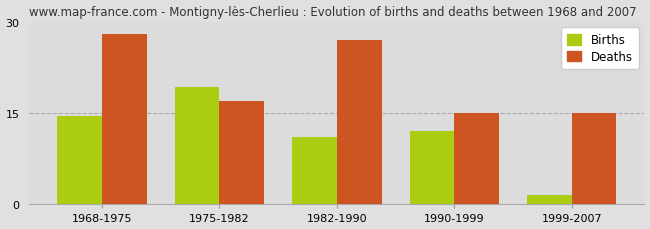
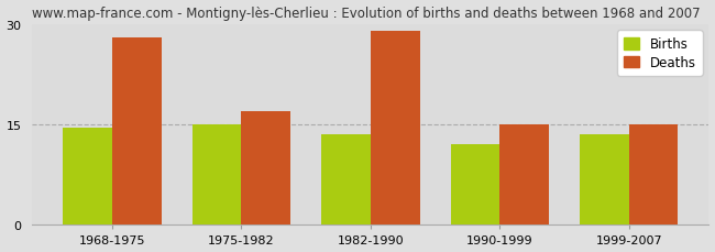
Births/1975-1982: 19.2 -> 15.0
Births/1982-1990: 11.0 -> 13.5
Deaths/1982-1990: 27 -> 29
Births/1999-2007: 1.6 -> 13.5
